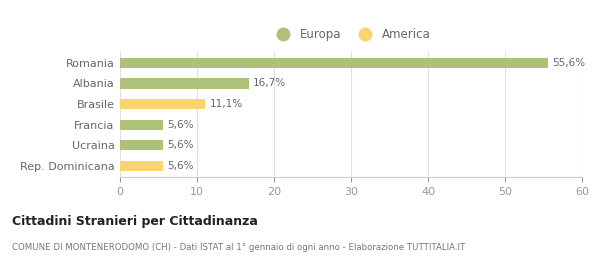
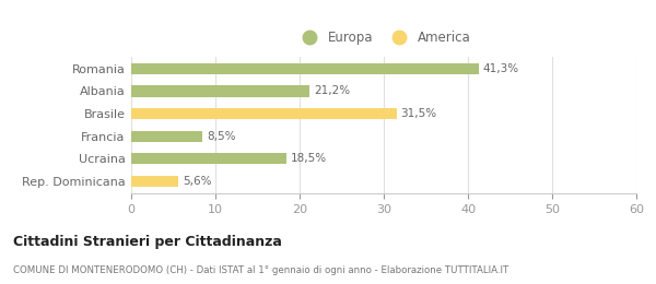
Romania: 55,6% -> 41,3%
Albania: 16,7% -> 21,2%
Brasile: 11,1% -> 31,5%
Francia: 5,6% -> 8,5%
Ucraina: 5,6% -> 18,5%
